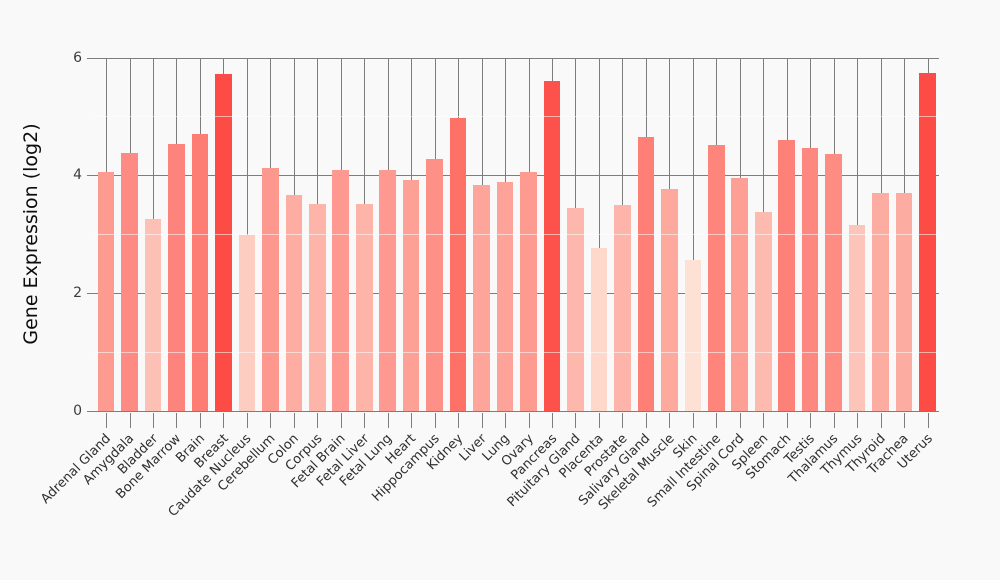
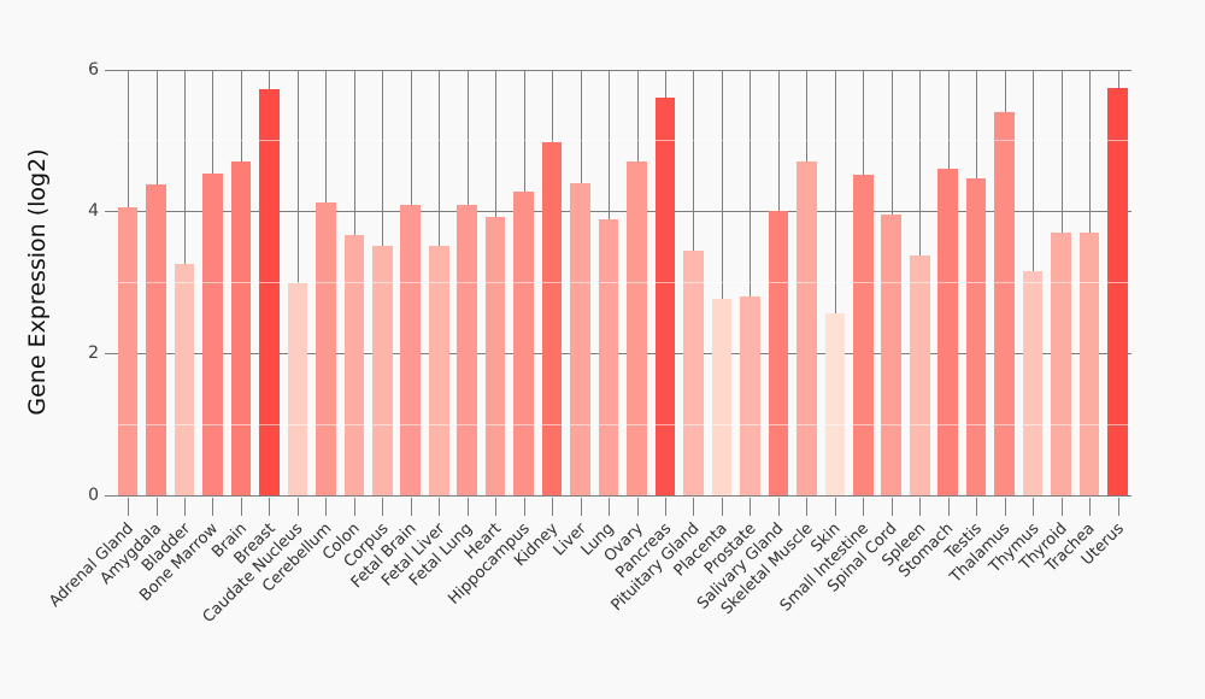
Liver: 3.8 -> 4.4
Ovary: 4.0 -> 4.7
Prostate: 3.5 -> 2.8
Salivary Gland: 4.7 -> 4.0
Skeletal Muscle: 3.8 -> 4.7
Thalamus: 4.4 -> 5.4
